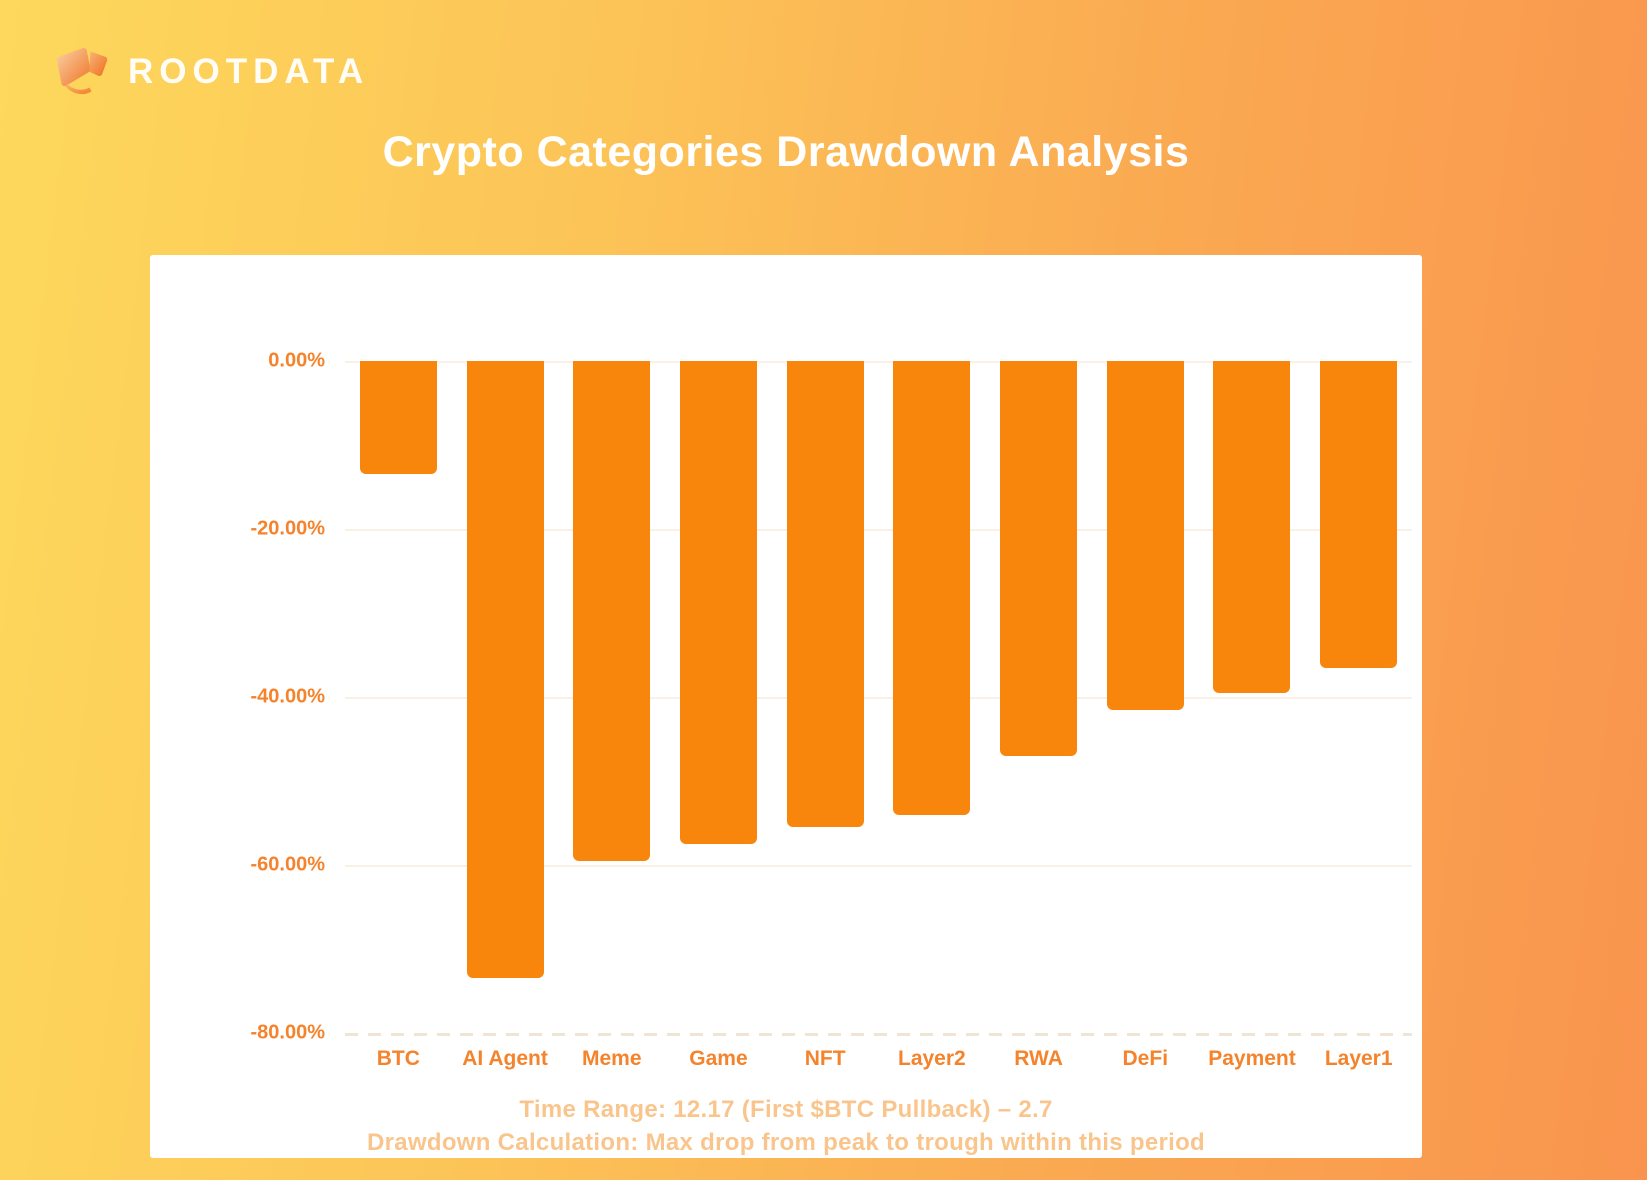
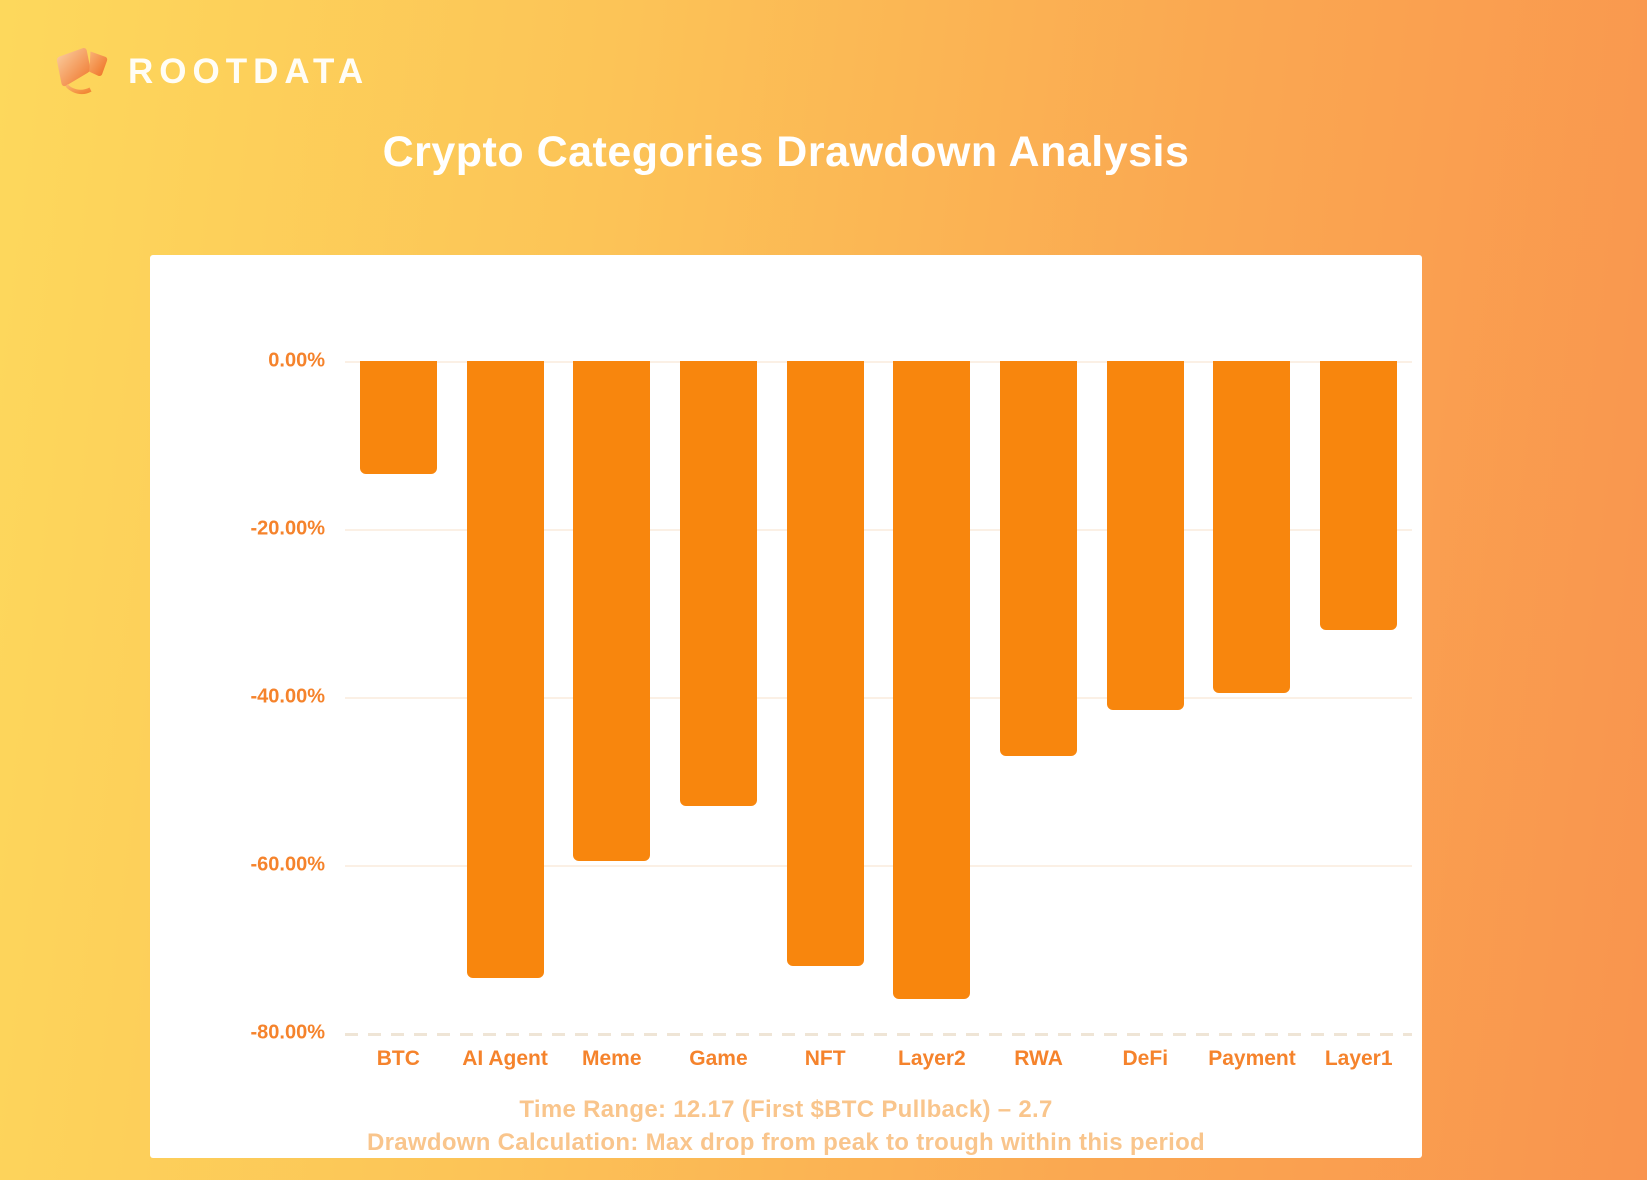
Game: -58% -> -53%
NFT: -56% -> -72%
Layer2: -54% -> -76%
Layer1: -36% -> -32%
